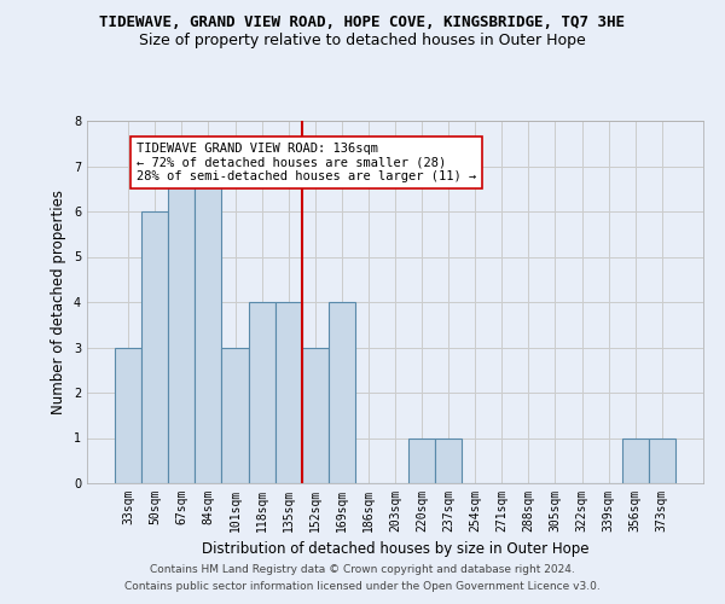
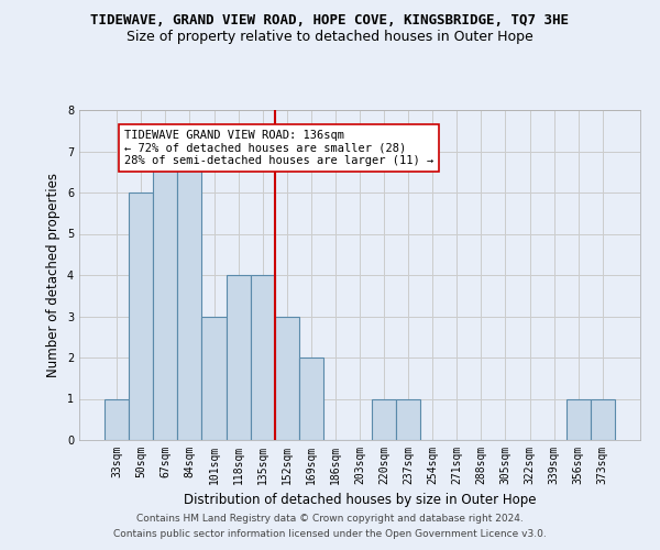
33sqm: 3 -> 1
169sqm: 4 -> 2
